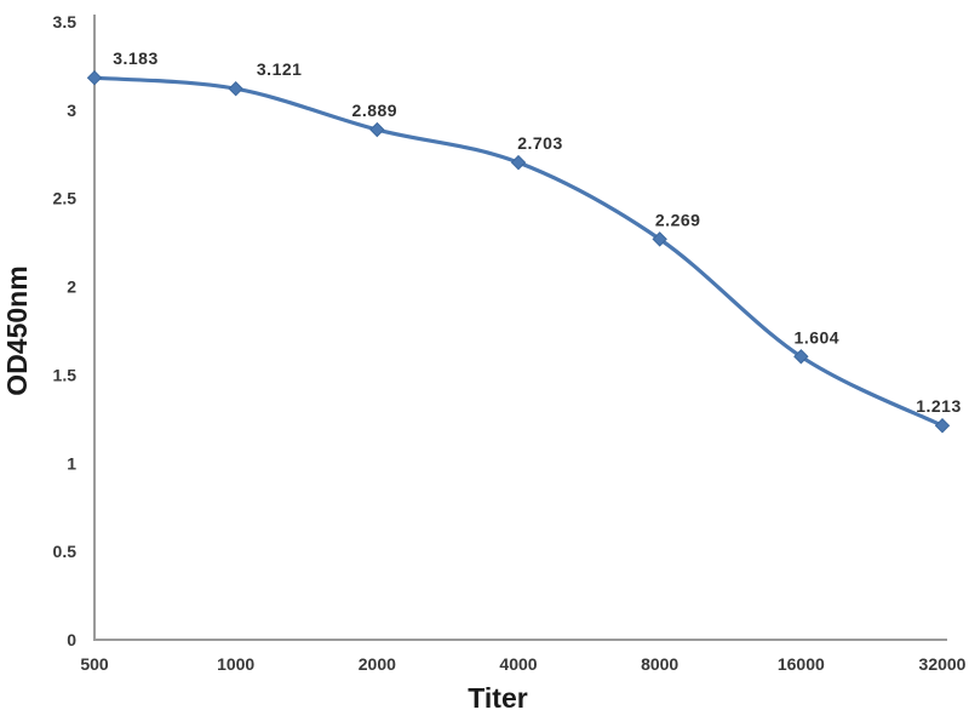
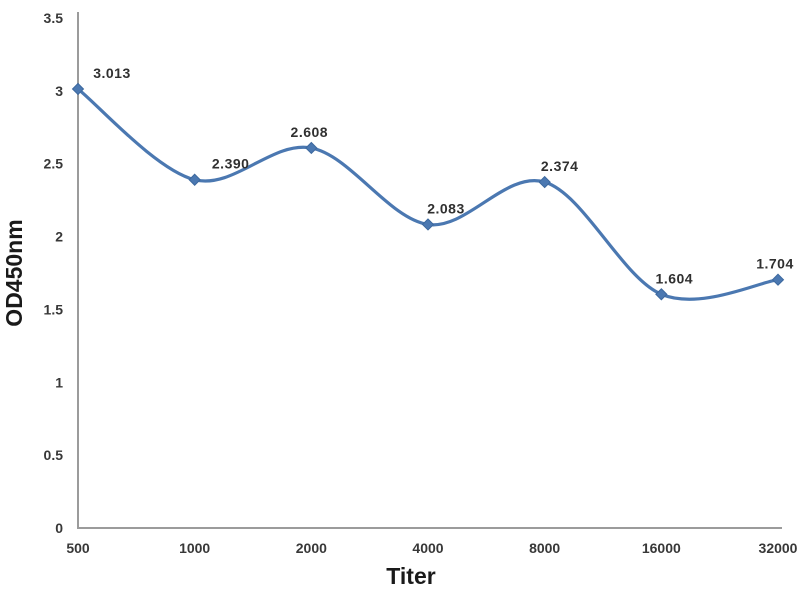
500: 3.183 -> 3.013
1000: 3.121 -> 2.390
2000: 2.889 -> 2.608
4000: 2.703 -> 2.083
8000: 2.269 -> 2.374
32000: 1.213 -> 1.704
